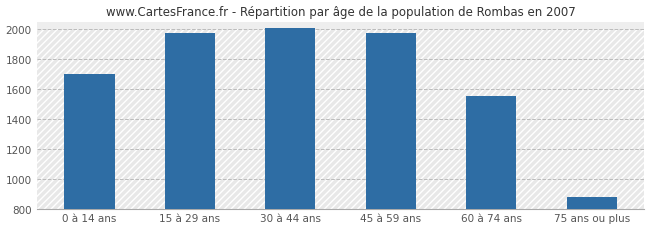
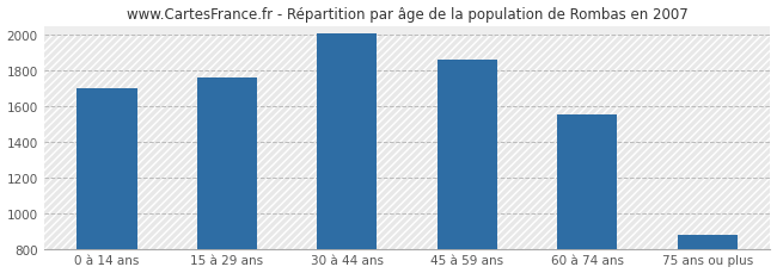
15 à 29 ans: 1970 -> 1760
45 à 59 ans: 1980 -> 1860
